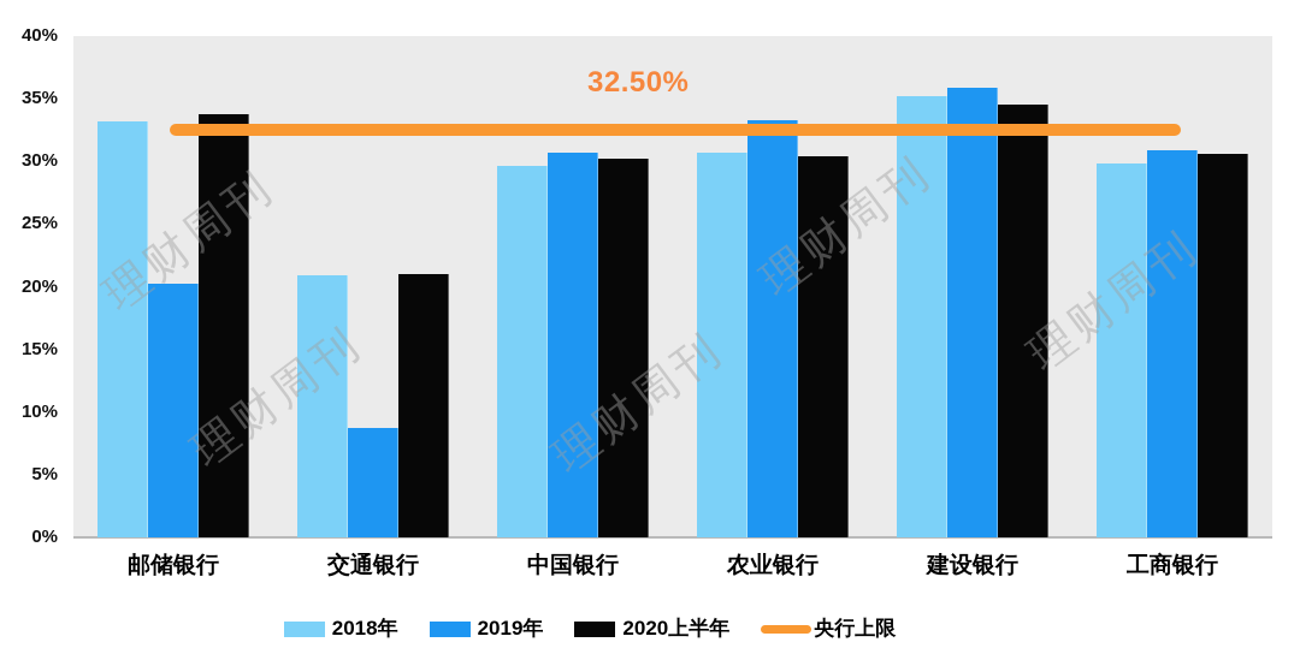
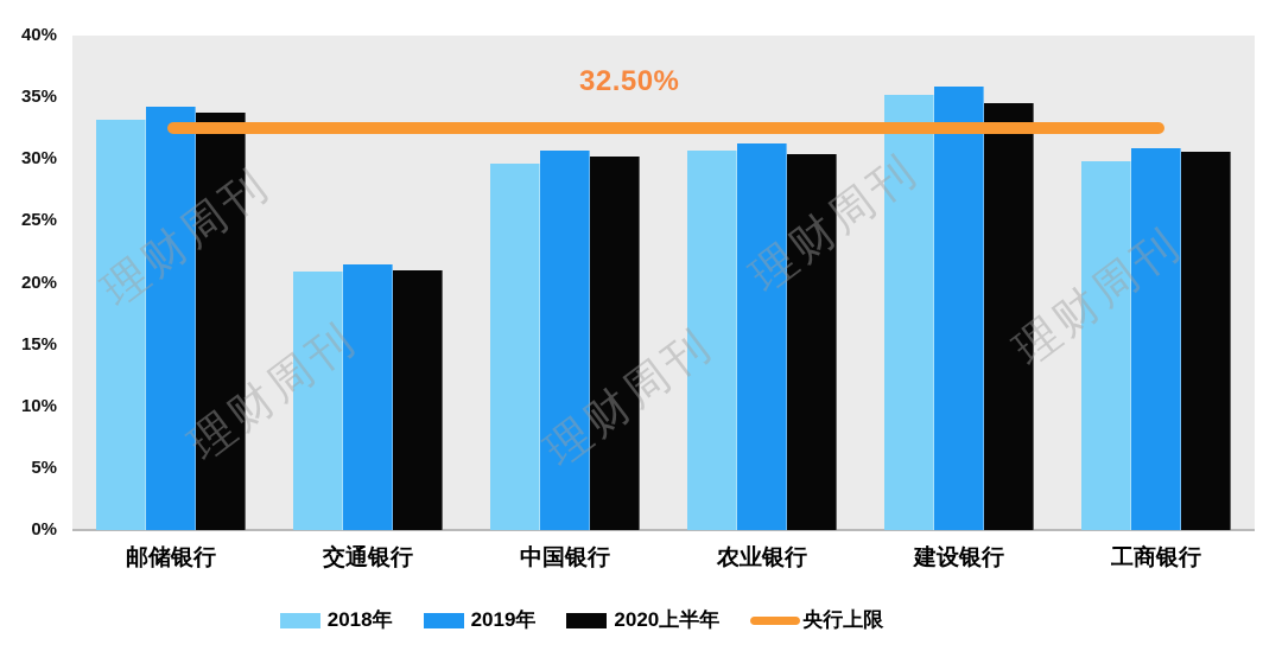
2019年/邮储银行: 20.2% -> 34.2%
2019年/交通银行: 8.7% -> 21.5%
2019年/农业银行: 33.3% -> 31.3%
